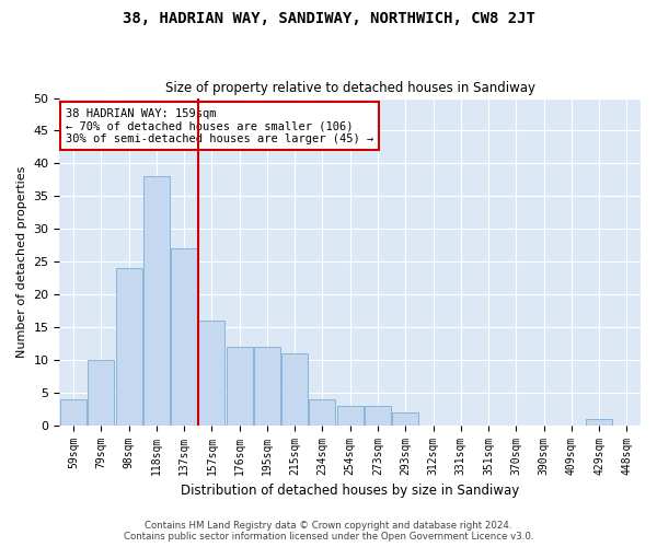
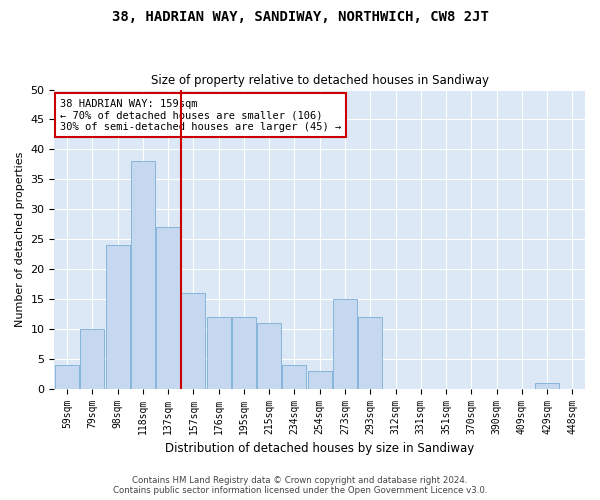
273sqm: 3 -> 15
293sqm: 2 -> 12
